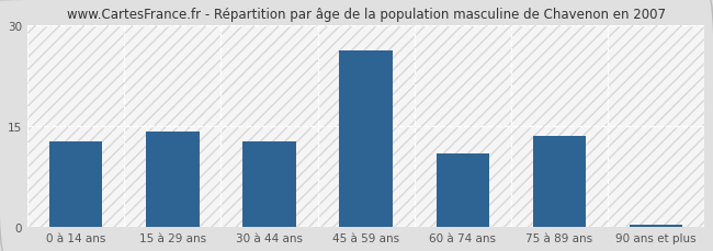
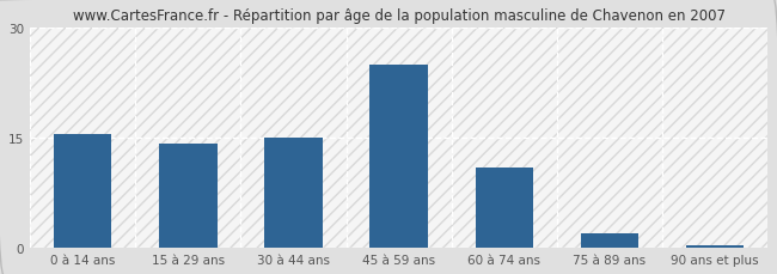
0 à 14 ans: 12.8 -> 15.5
30 à 44 ans: 12.8 -> 15.0
45 à 59 ans: 26.2 -> 25.0
75 à 89 ans: 13.6 -> 2.0
